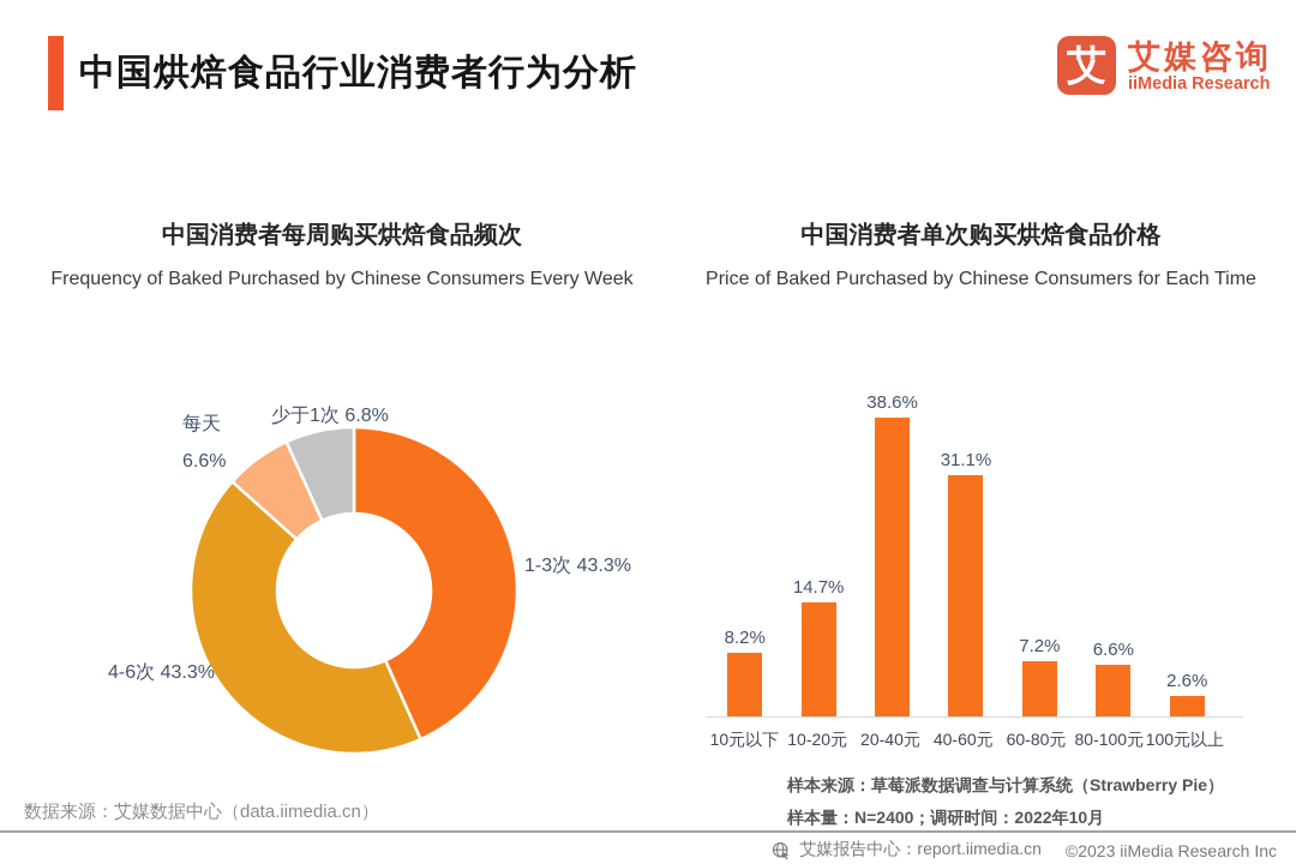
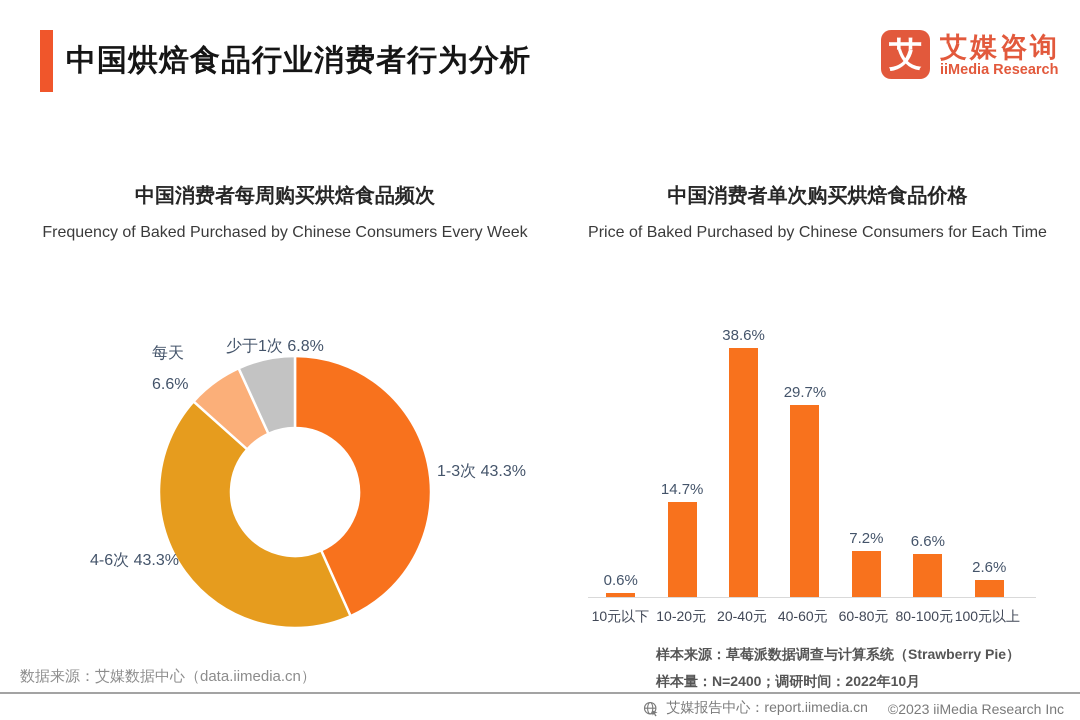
中国消费者单次购买烘焙食品价格/10元以下: 8.2% -> 0.6%
中国消费者单次购买烘焙食品价格/40-60元: 31.1% -> 29.7%
